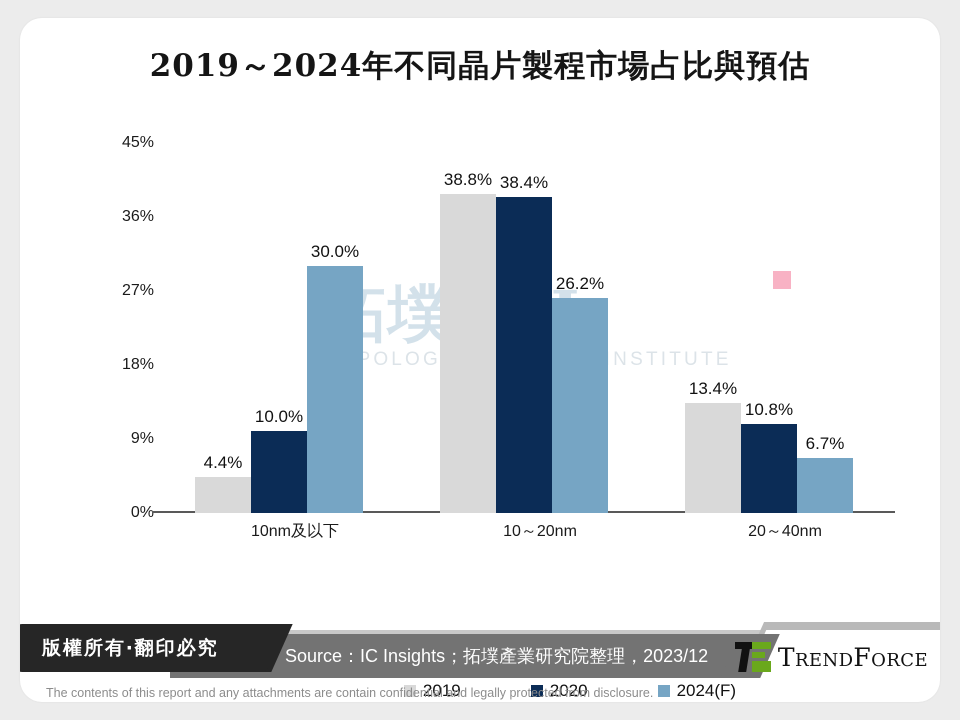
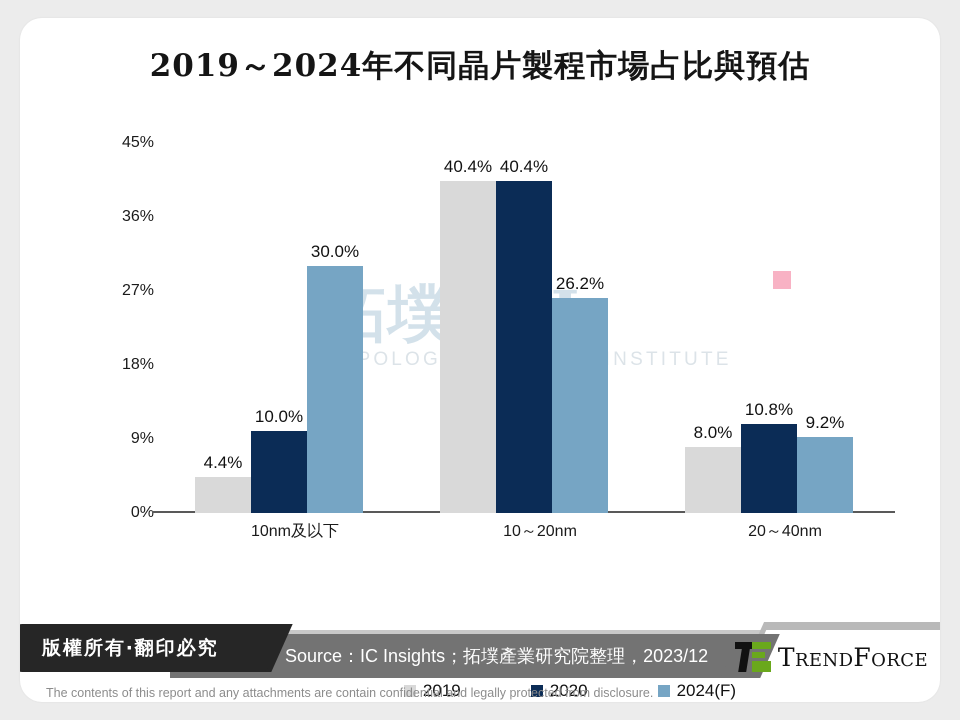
2019/10～20nm: 38.8% -> 40.4%
2020/10～20nm: 38.4% -> 40.4%
2019/20～40nm: 13.4% -> 8.0%
2024(F)/20～40nm: 6.7% -> 9.2%
